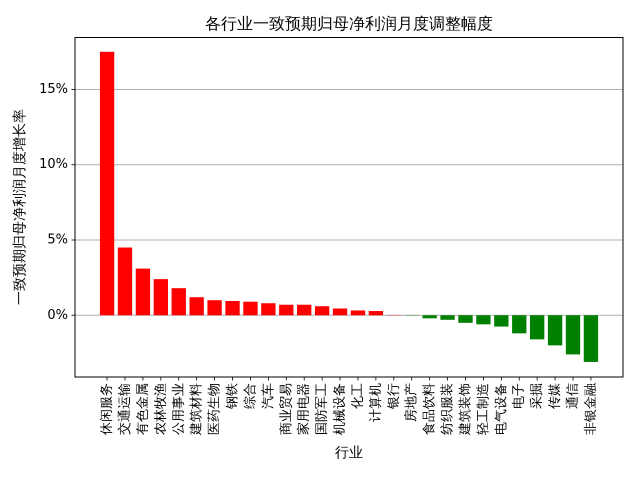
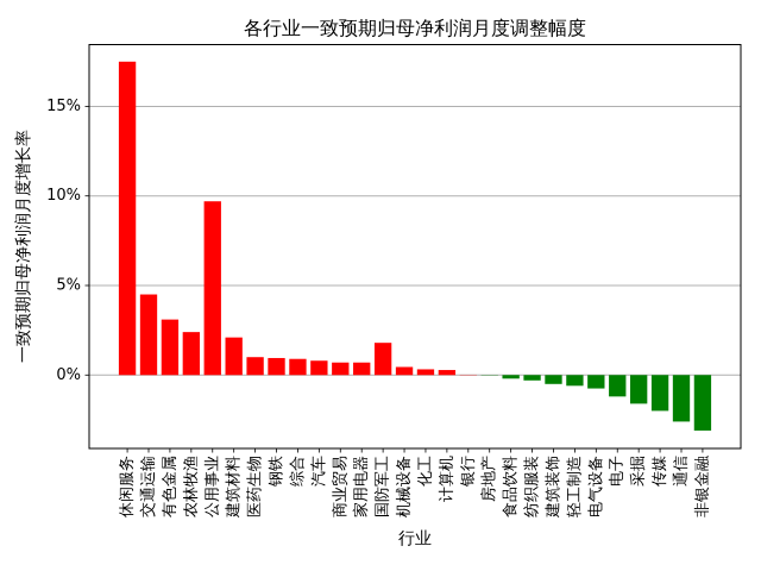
公用事业: 1.8% -> 9.7%
建筑材料: 1.2% -> 2.1%
国防军工: 0.6% -> 1.8%
